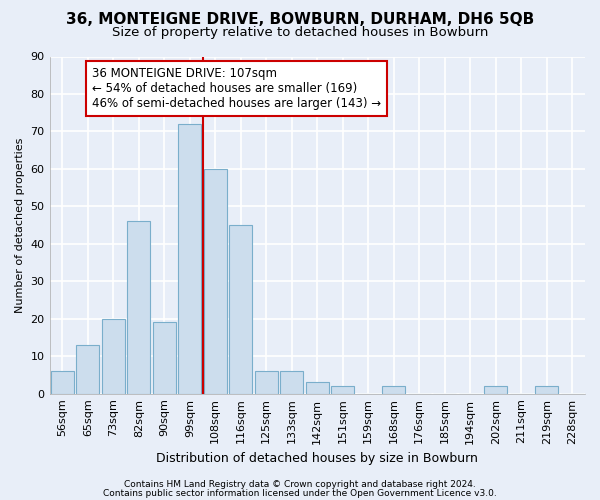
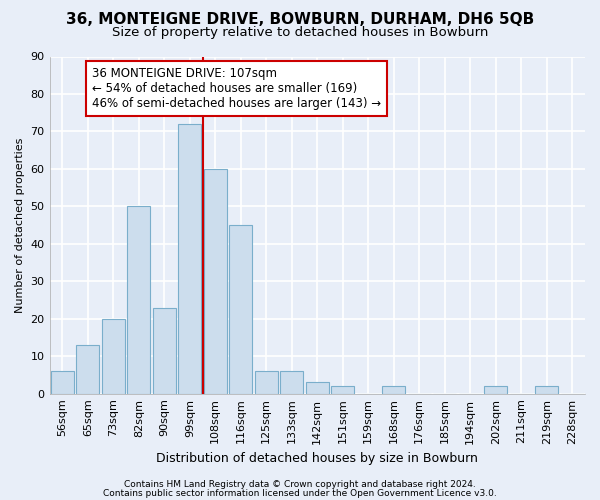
82sqm: 46 -> 50
90sqm: 19 -> 23
